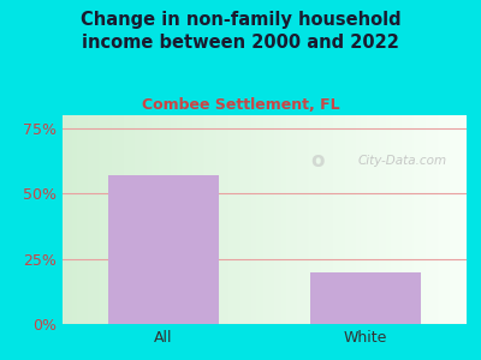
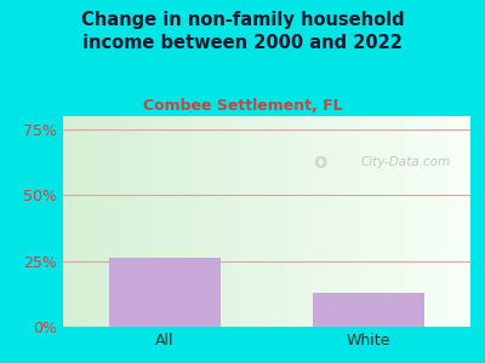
All: 57% -> 26%
White: 20% -> 13%
